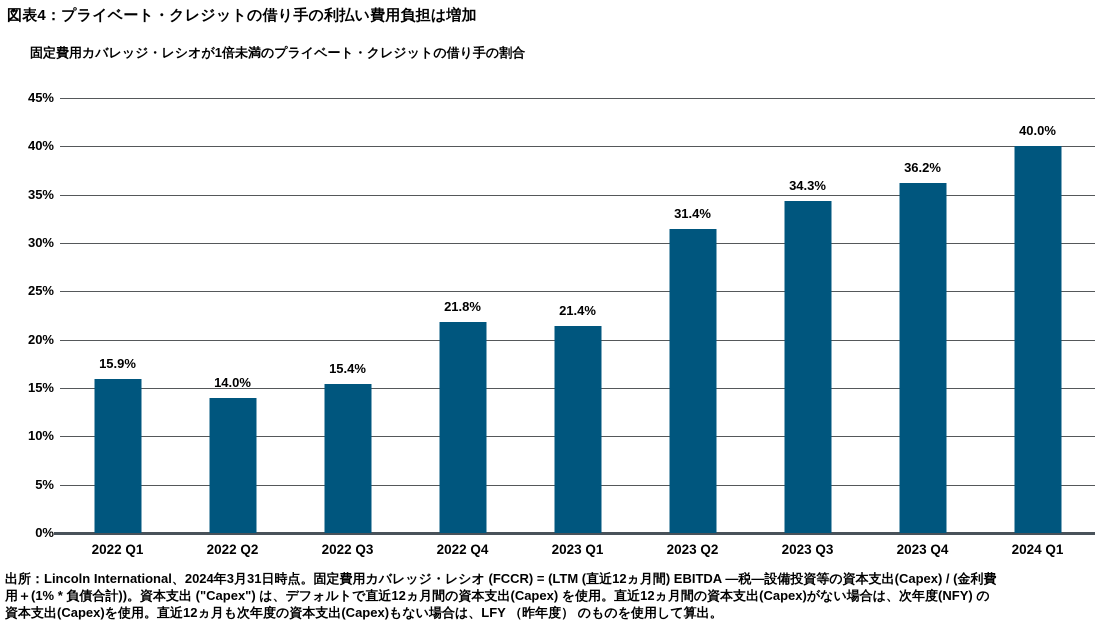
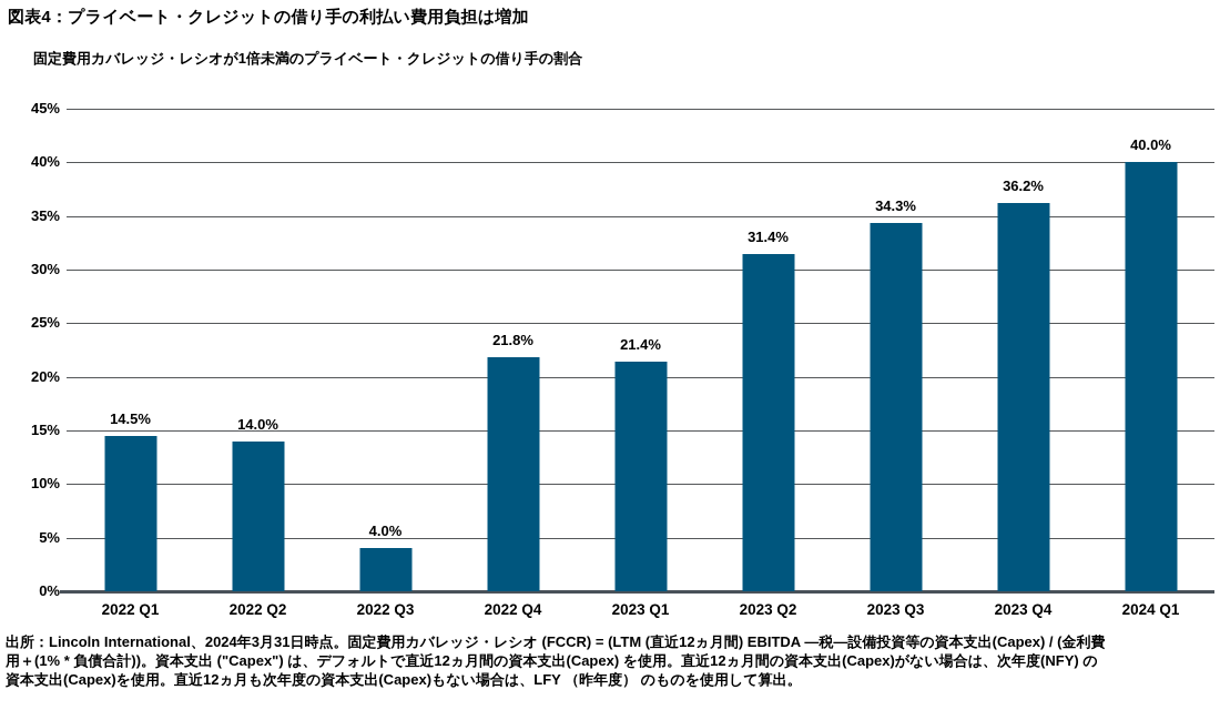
2022 Q1: 15.9% -> 14.5%
2022 Q3: 15.4% -> 4.0%
